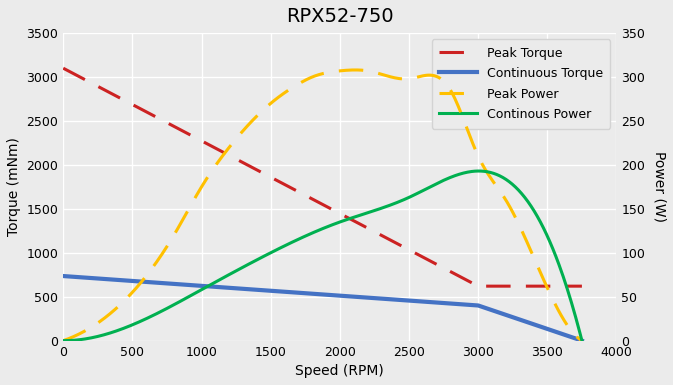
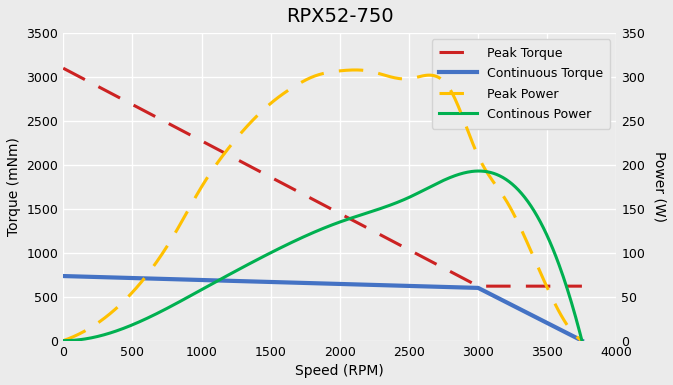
Continuous Torque/3000: 400 -> 600
